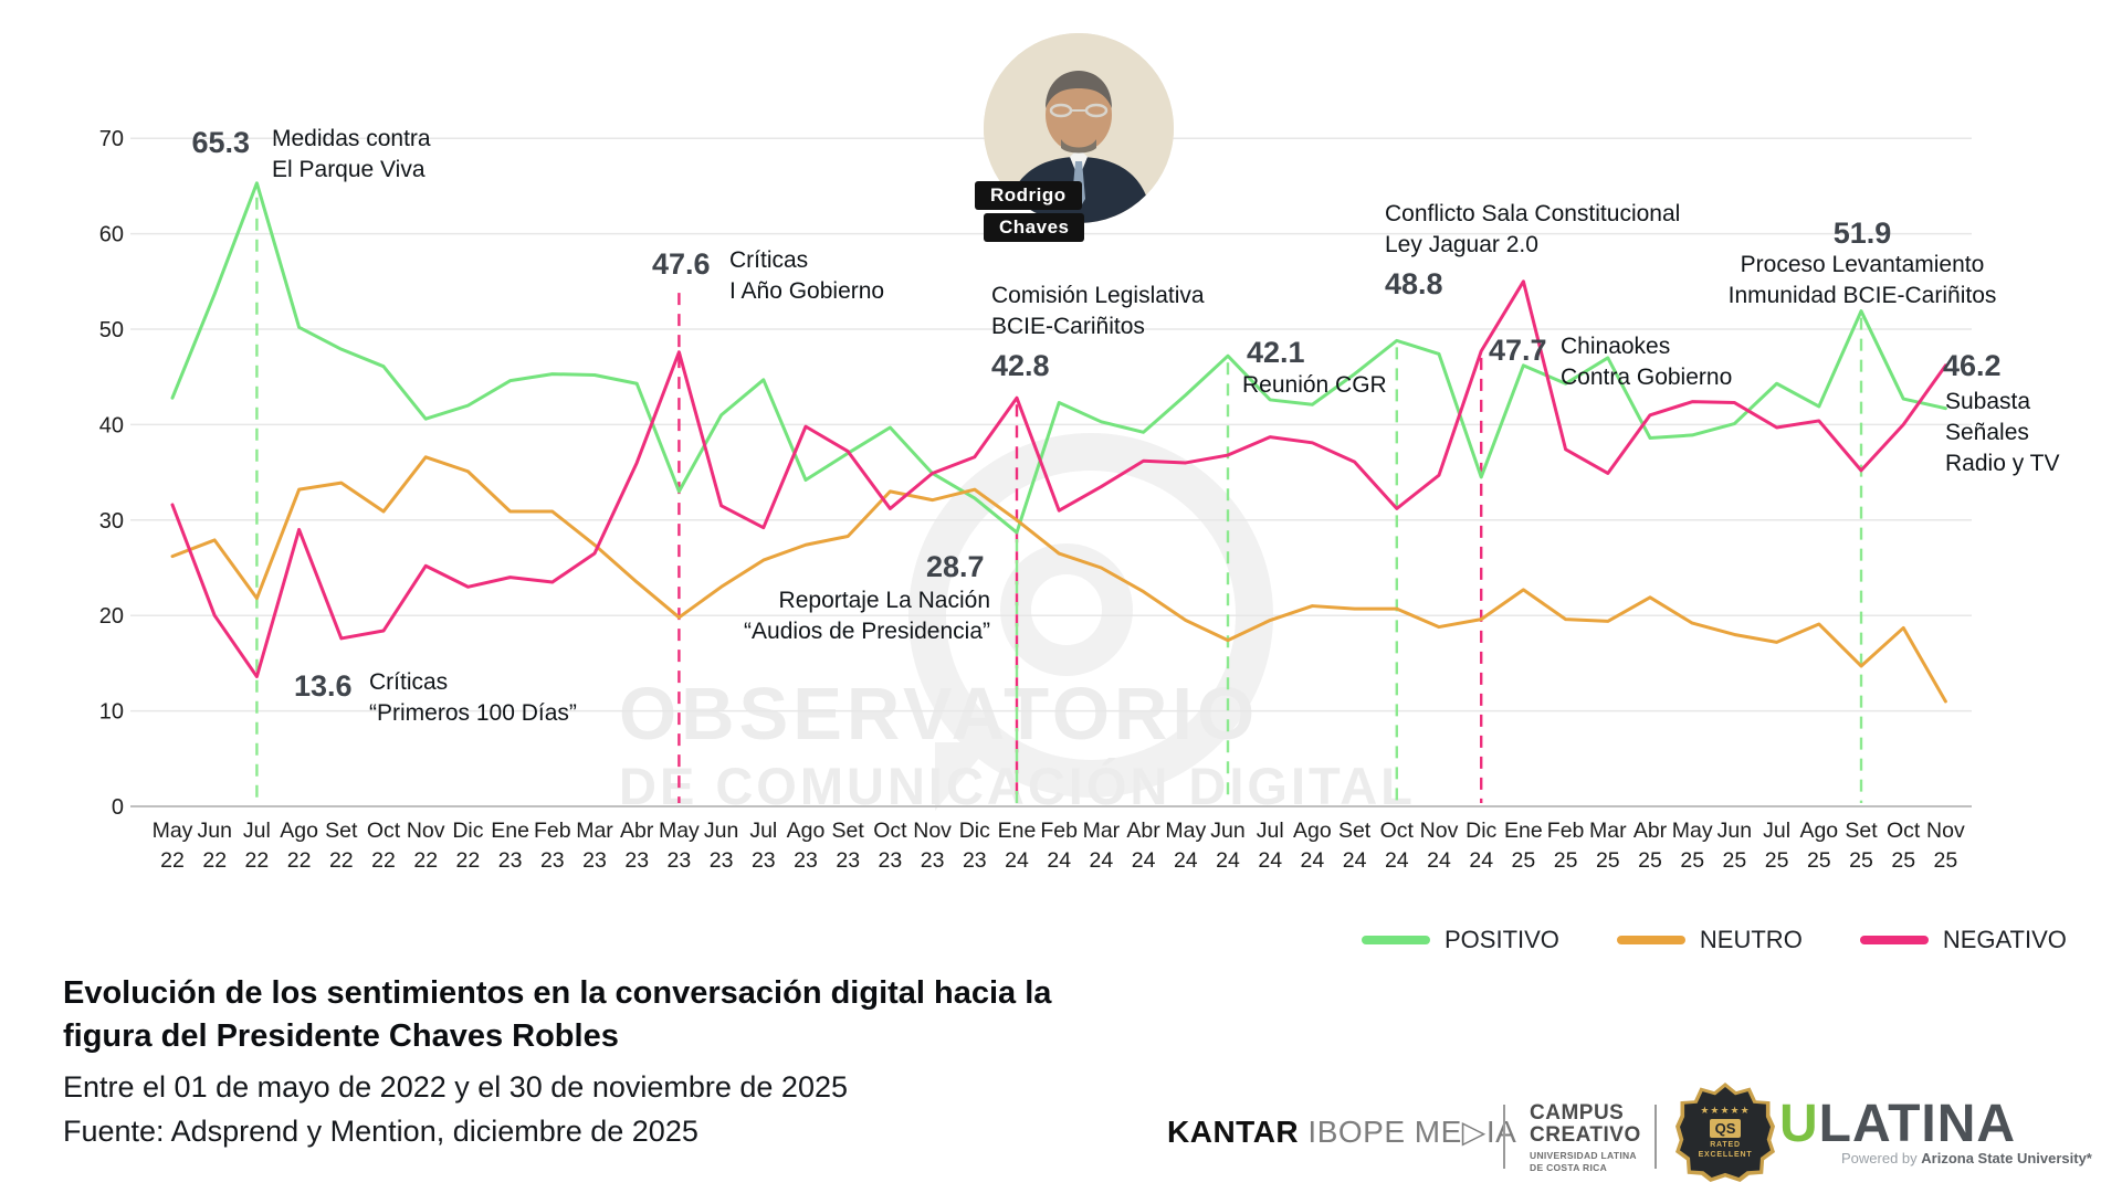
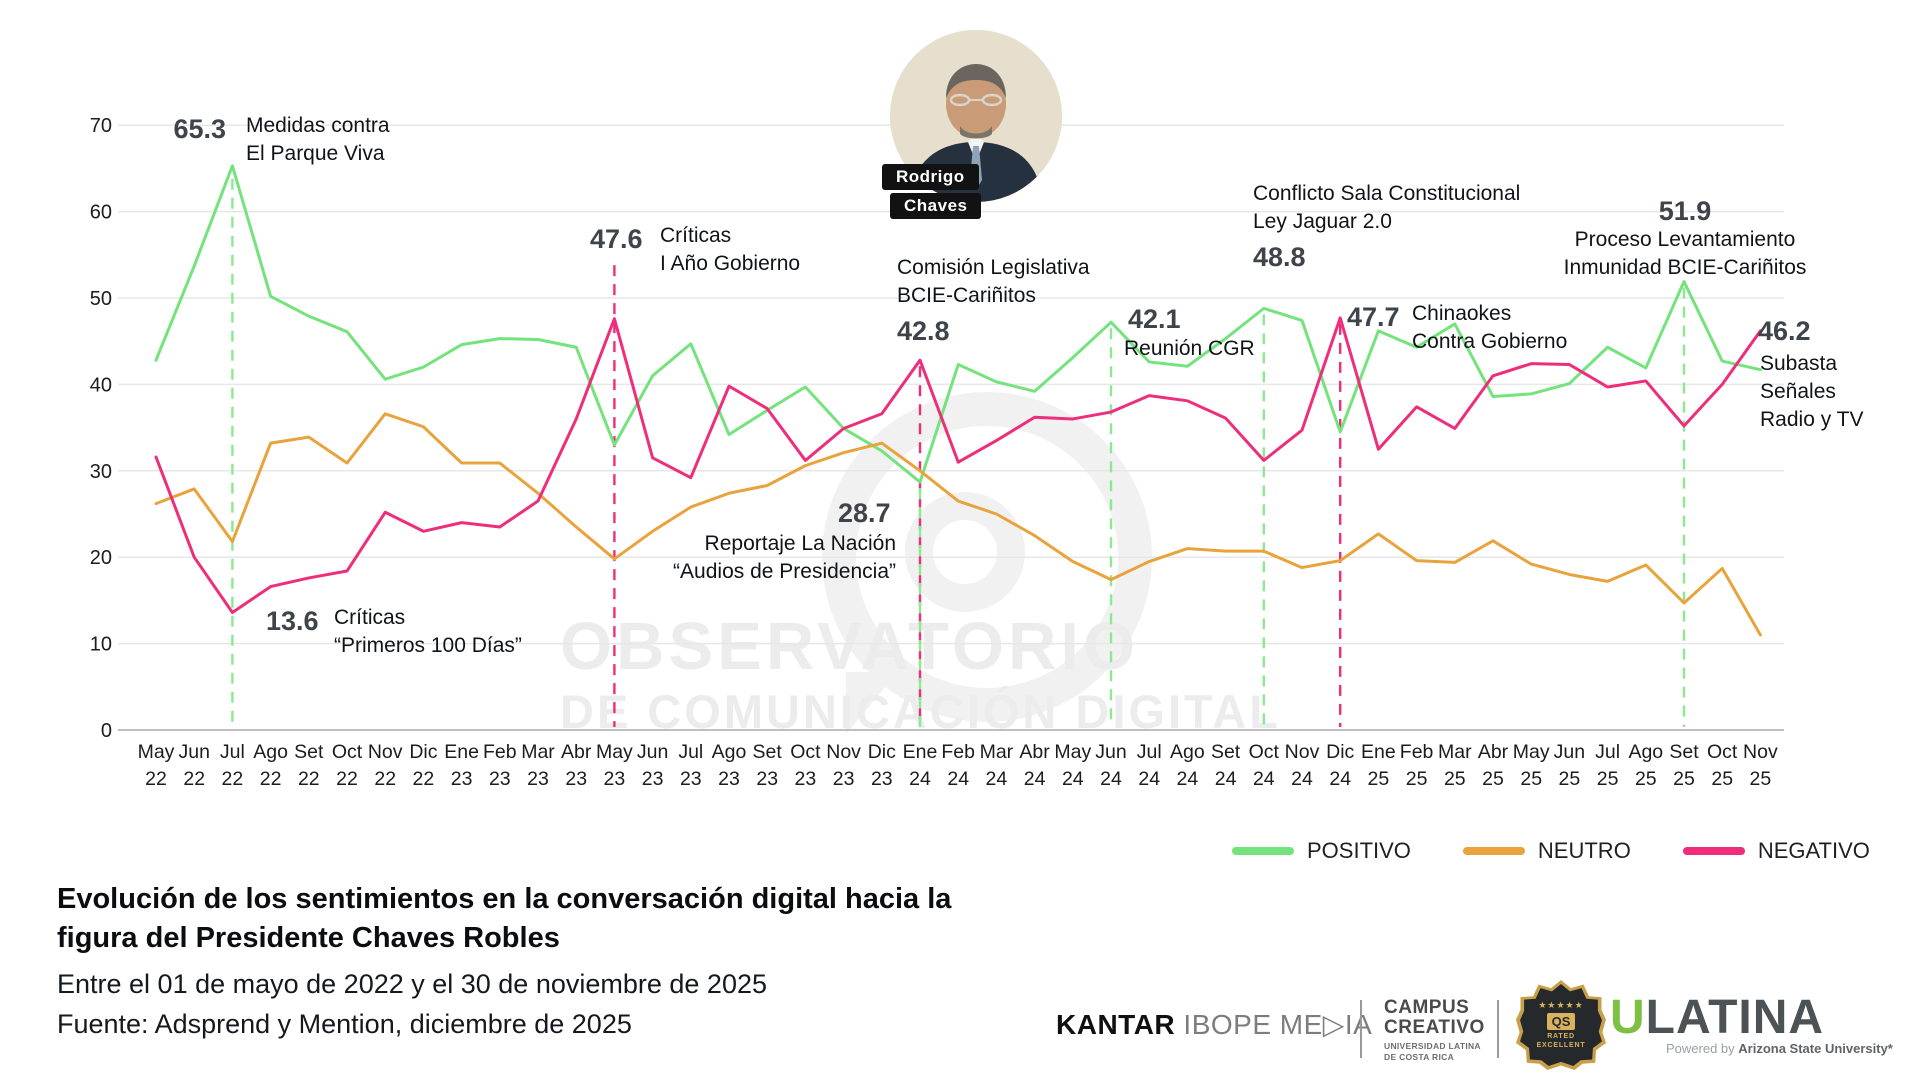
NEGATIVO/Ago 22: 29 -> 17
NEUTRO/Oct 23: 33 -> 31
NEGATIVO/Ene 25: 55 -> 32
